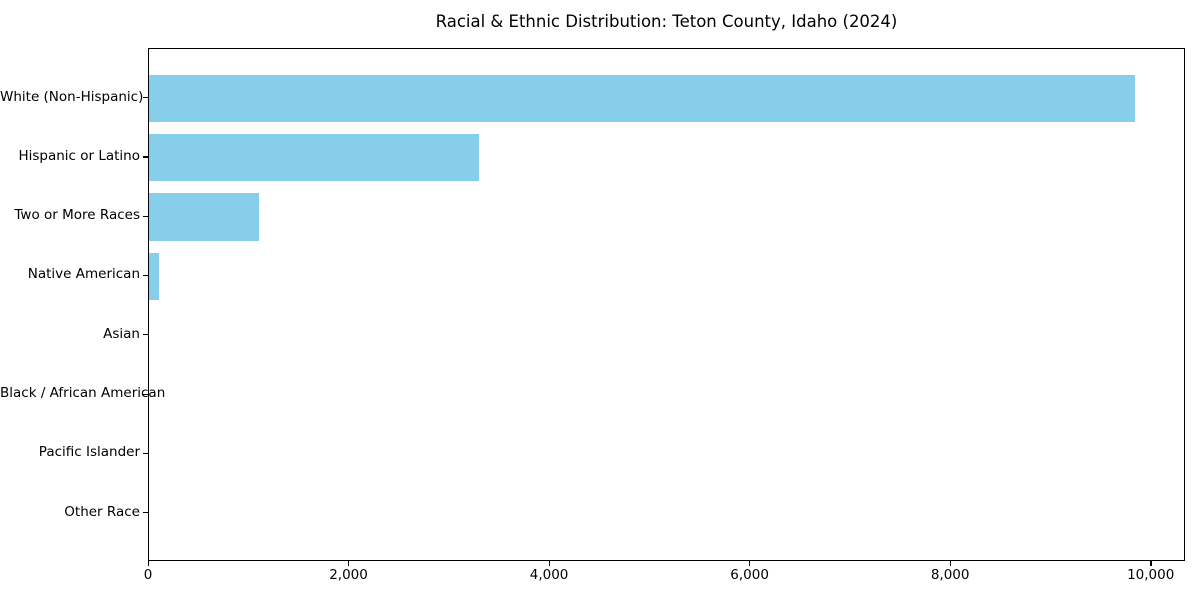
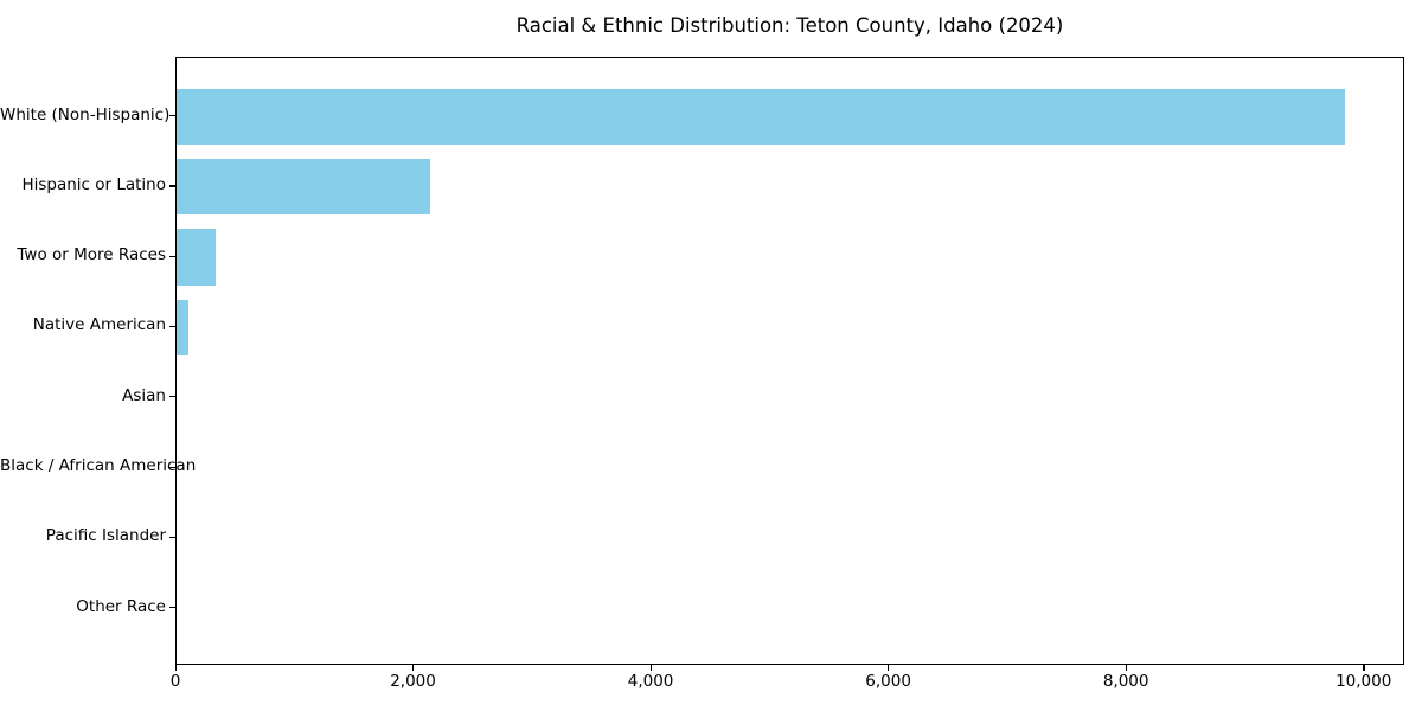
Hispanic or Latino: 3300 -> 2100
Two or More Races: 1100 -> 300
